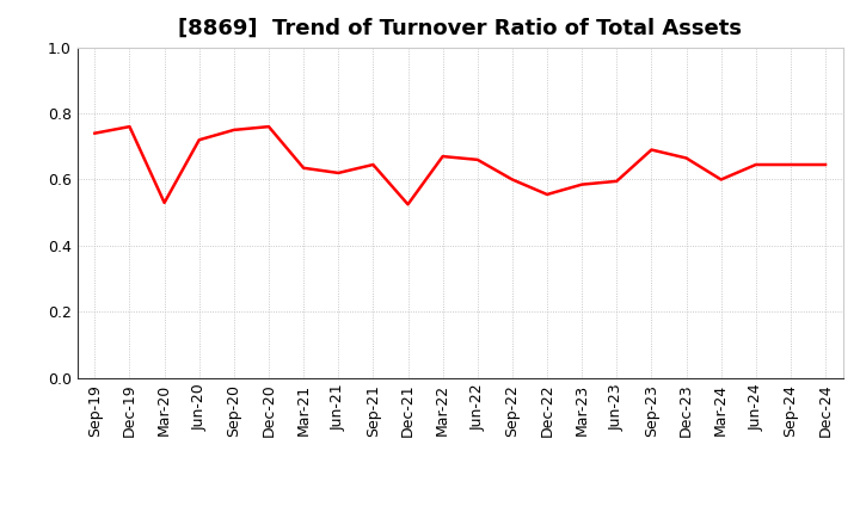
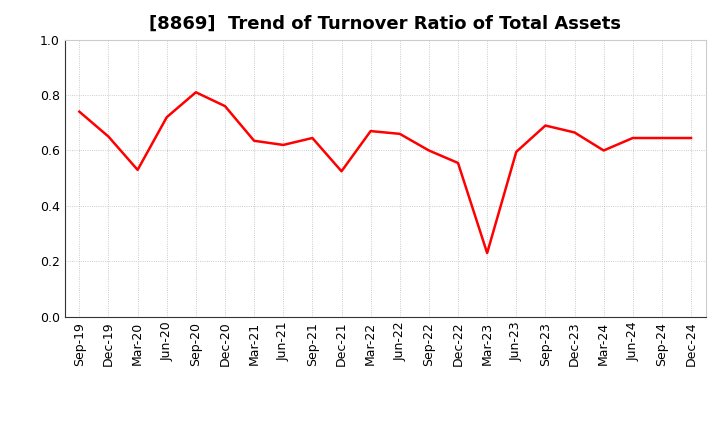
Dec-19: 0.760 -> 0.650
Sep-20: 0.750 -> 0.810
Mar-23: 0.585 -> 0.230
